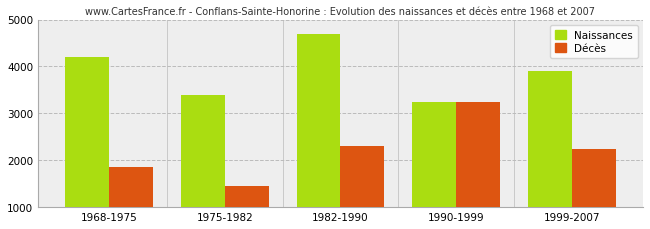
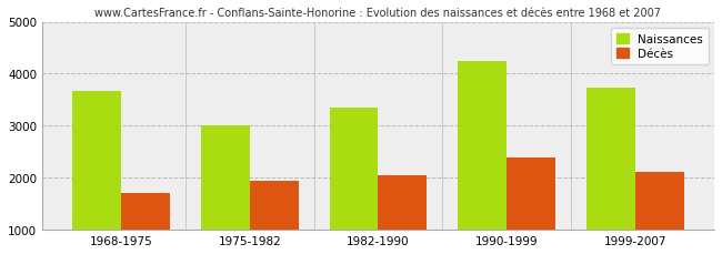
Naissances/1968-1975: 4200 -> 3670
Décès/1968-1975: 1850 -> 1700
Naissances/1975-1982: 3400 -> 3000
Décès/1975-1982: 1450 -> 1950
Naissances/1982-1990: 4700 -> 3340
Décès/1982-1990: 2300 -> 2040
Naissances/1990-1999: 3250 -> 4250
Décès/1990-1999: 3250 -> 2380
Naissances/1999-2007: 3900 -> 3730
Décès/1999-2007: 2250 -> 2120
